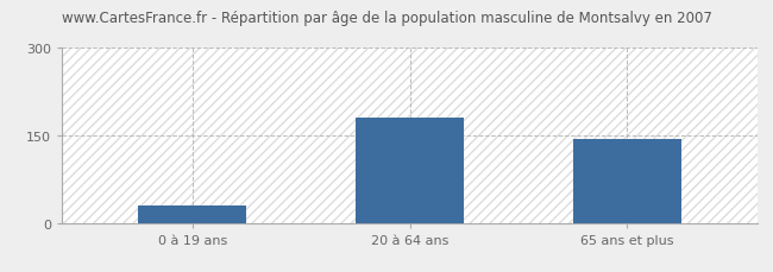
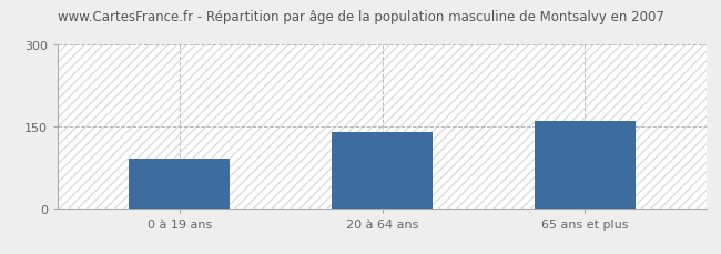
0 à 19 ans: 30 -> 90
20 à 64 ans: 181 -> 140
65 ans et plus: 143 -> 160
